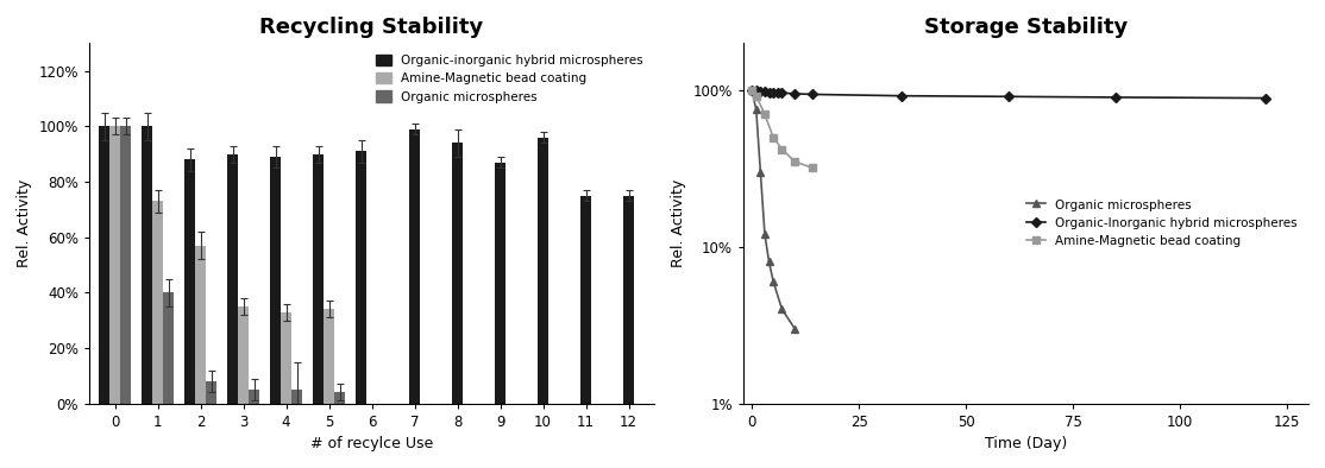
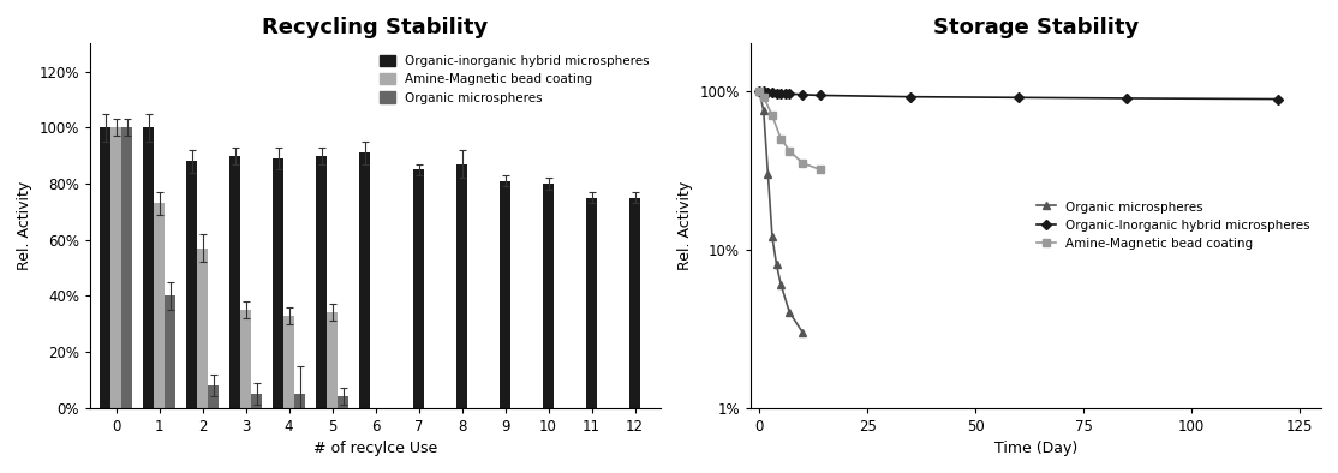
Recycling Stability/Organic-inorganic hybrid microspheres/7: 99% -> 85%
Recycling Stability/Organic-inorganic hybrid microspheres/8: 94% -> 87%
Recycling Stability/Organic-inorganic hybrid microspheres/9: 87% -> 81%
Recycling Stability/Organic-inorganic hybrid microspheres/10: 96% -> 80%
